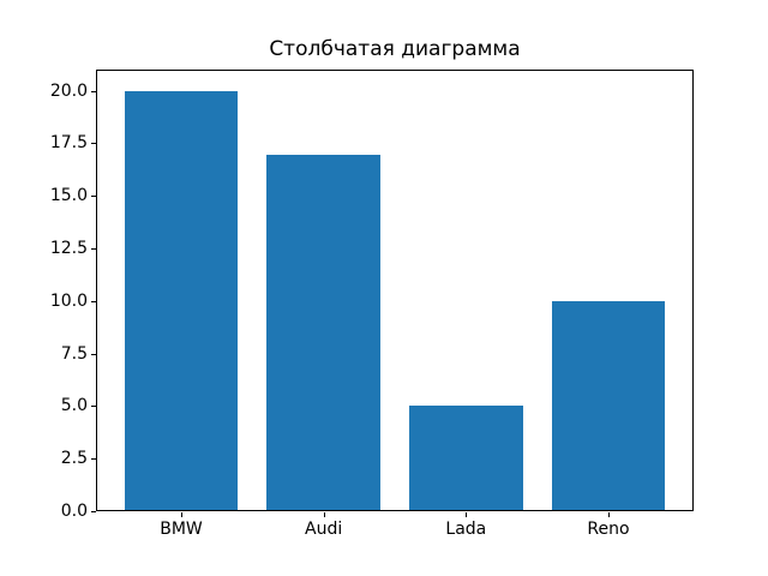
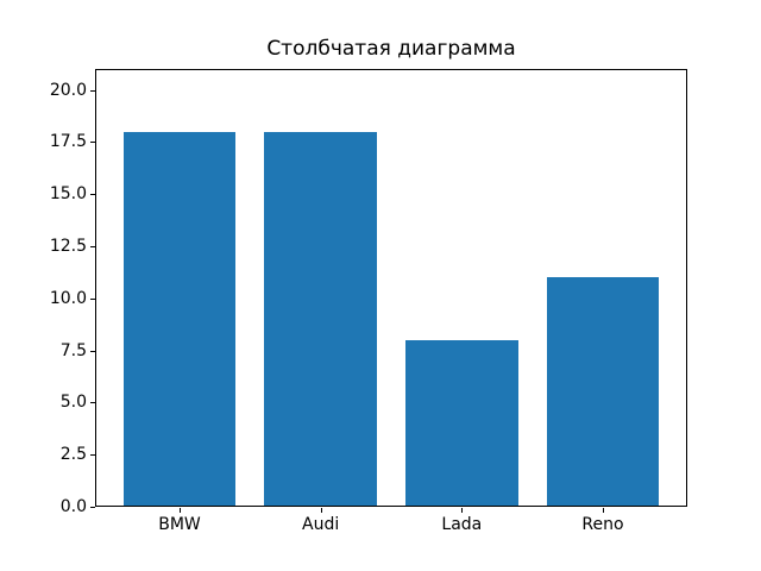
BMW: 20 -> 18
Audi: 17 -> 18
Lada: 5 -> 8
Reno: 10 -> 11
